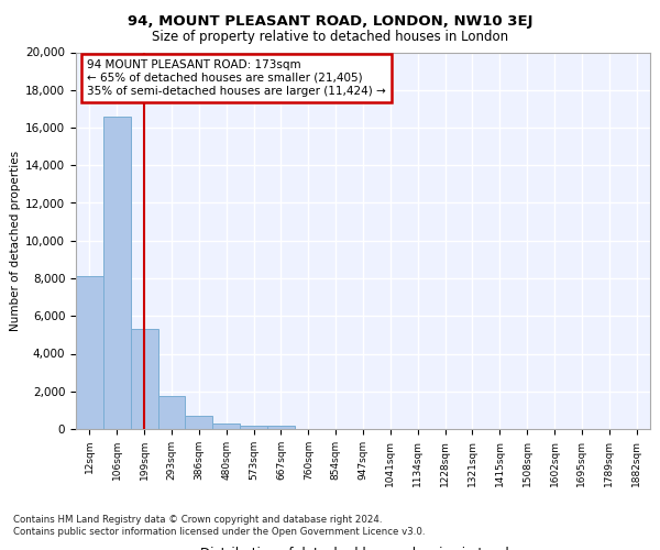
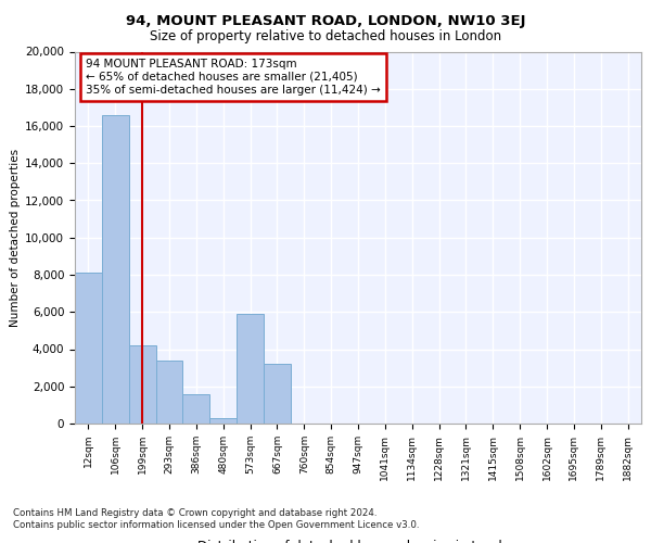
199sqm: 5,300 -> 4,200
293sqm: 1,800 -> 3,400
386sqm: 700 -> 1,600
573sqm: 200 -> 5,900
667sqm: 200 -> 3,200
